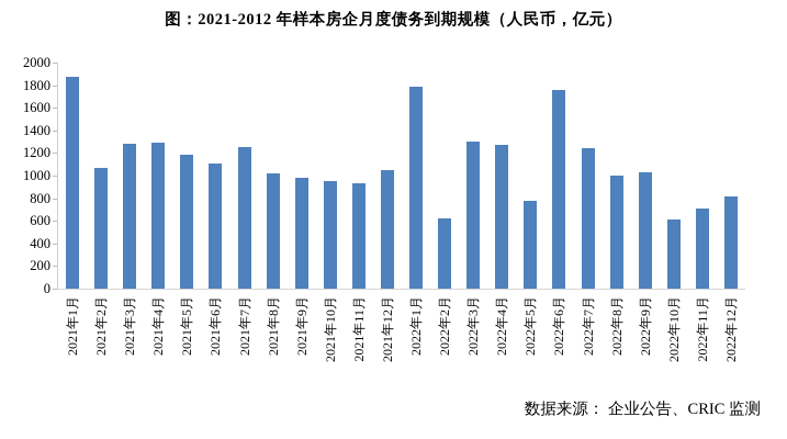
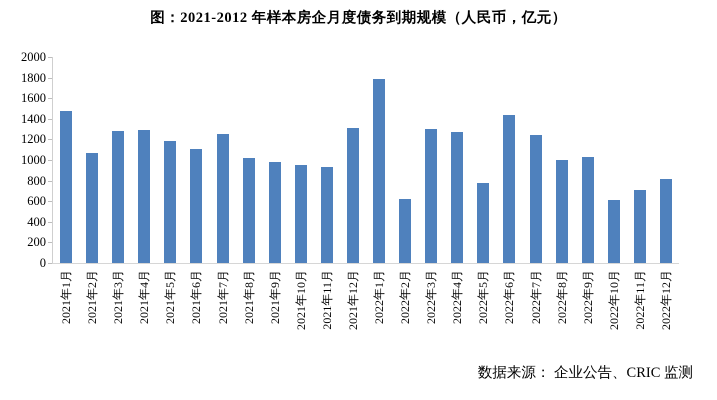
2021年1月: 1870 -> 1480
2021年12月: 1050 -> 1310
2022年6月: 1760 -> 1440
